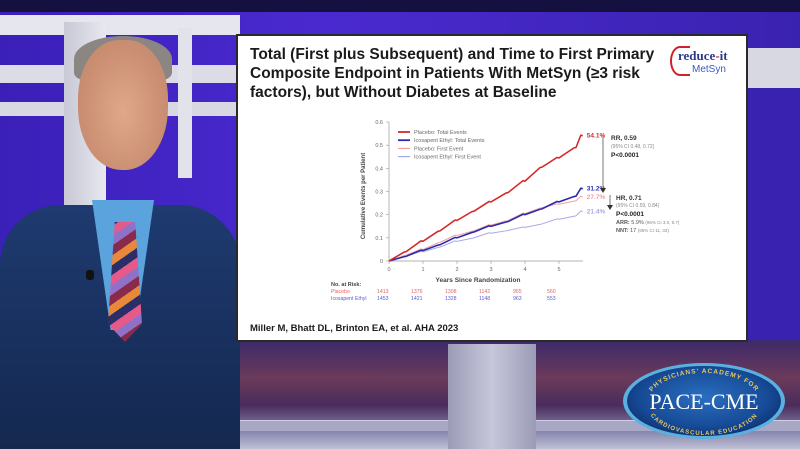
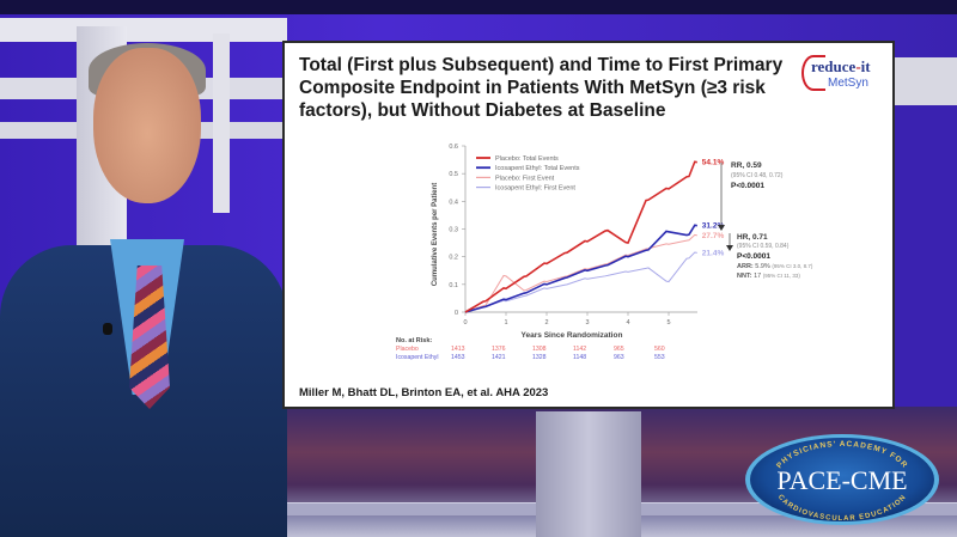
Placebo: First Event/1: 0.05 -> 0.13
Placebo: Total Events/4: 0.34 -> 0.25
Icosapent Ethyl: Total Events/5: 0.26 -> 0.29
Icosapent Ethyl: First Event/5: 0.18 -> 0.11
